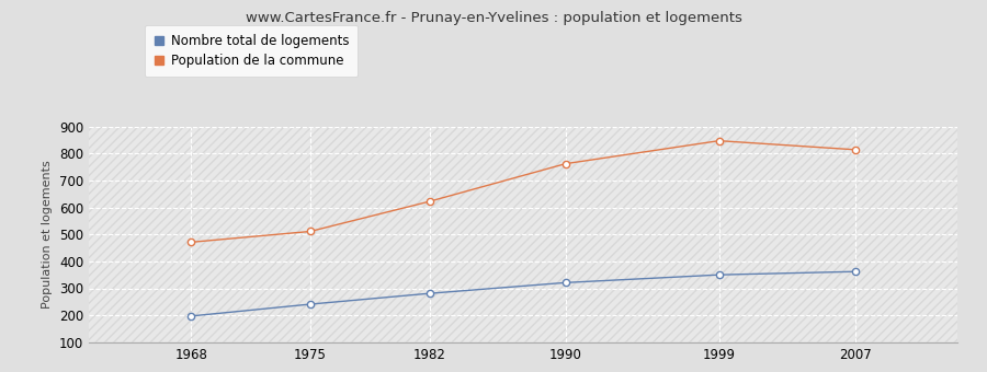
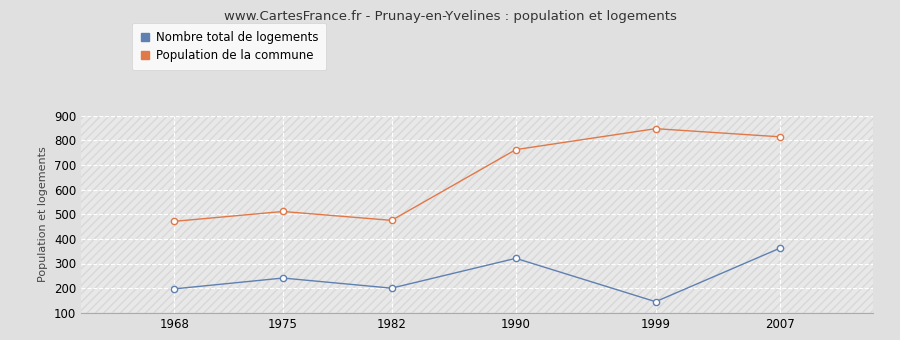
Nombre total de logements/1982: 281 -> 200
Population de la commune/1982: 622 -> 475
Nombre total de logements/1999: 350 -> 145
